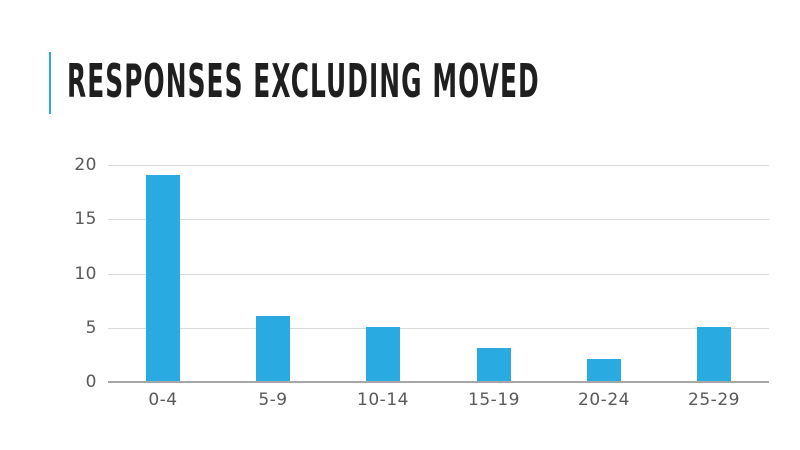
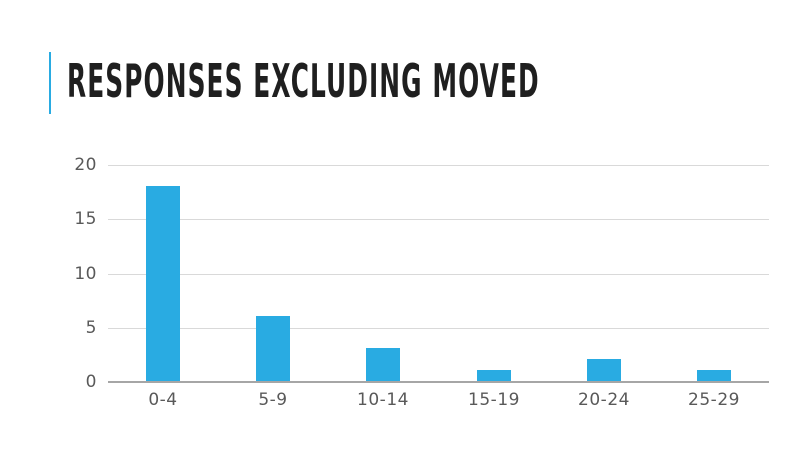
0-4: 19 -> 18
10-14: 5 -> 3
15-19: 3 -> 1
25-29: 5 -> 1
